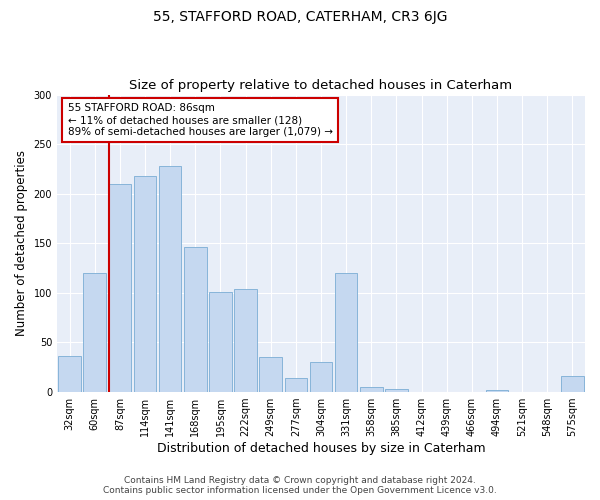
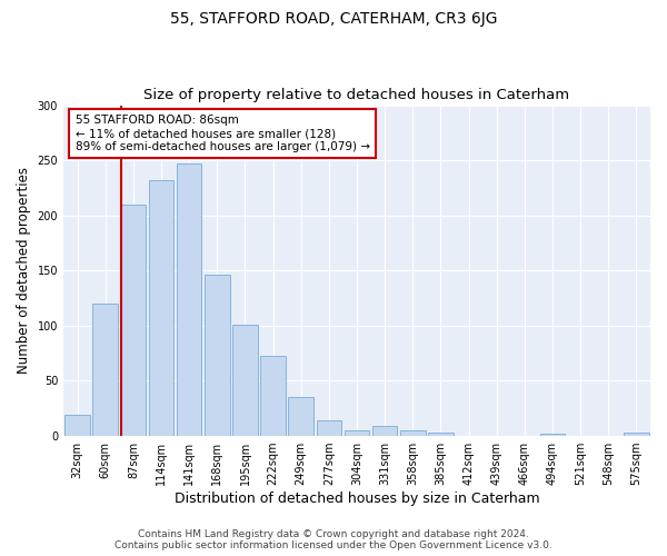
32sqm: 36 -> 19
114sqm: 218 -> 232
141sqm: 228 -> 247
222sqm: 104 -> 73
304sqm: 30 -> 5
331sqm: 120 -> 9
575sqm: 16 -> 3
